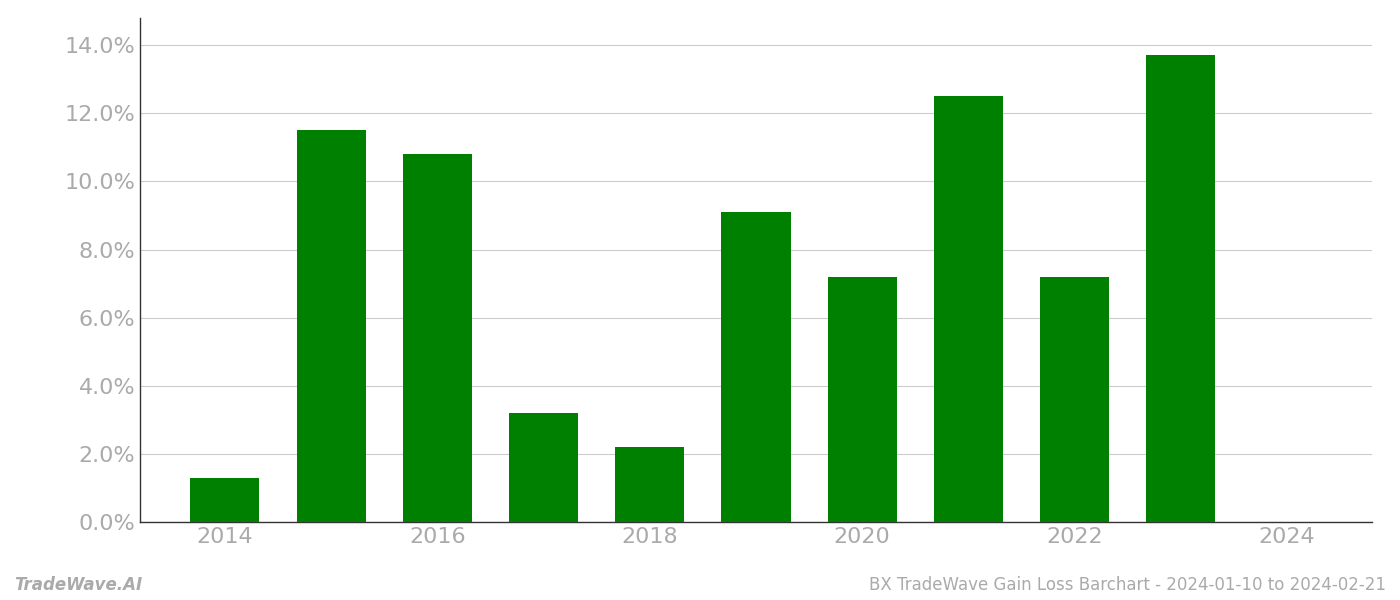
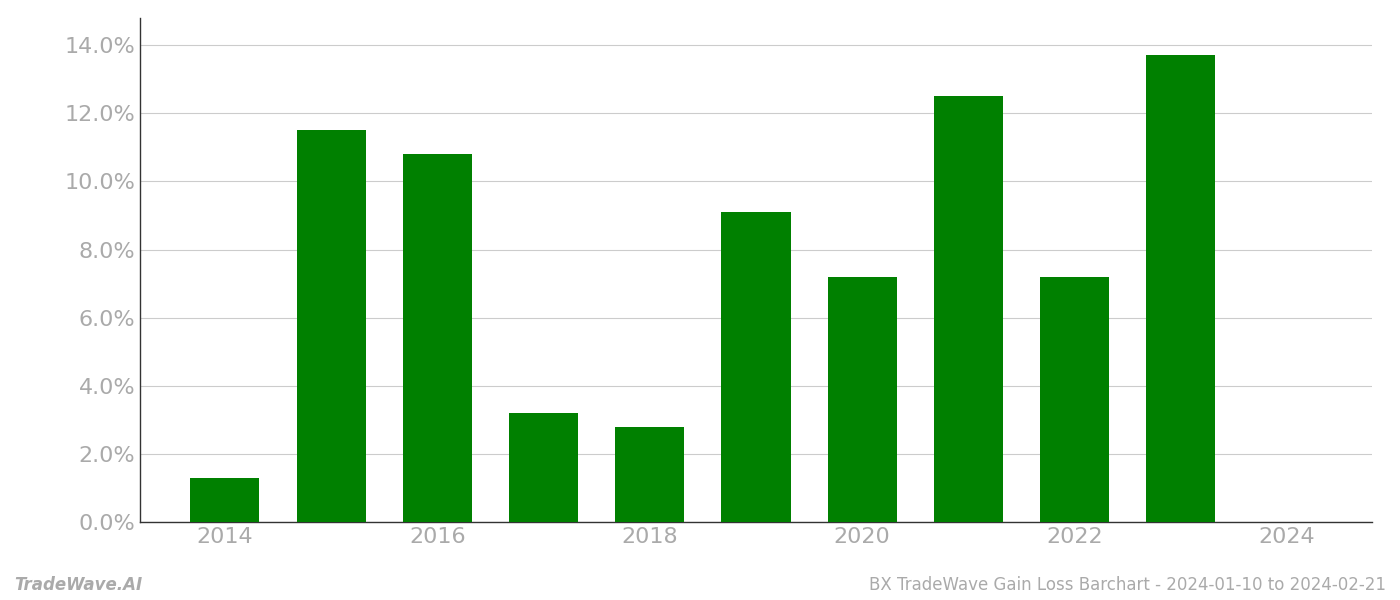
2018: 2.2% -> 2.8%
